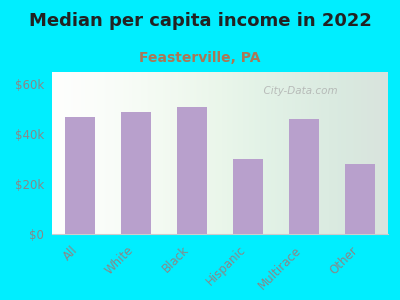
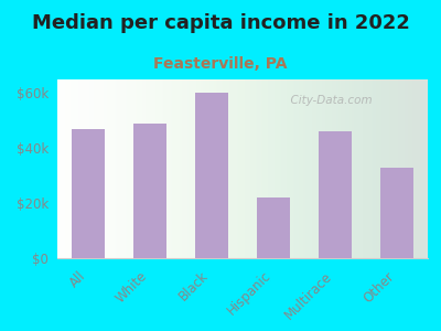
Black: $51k -> $60k
Hispanic: $30k -> $22k
Other: $28k -> $33k
